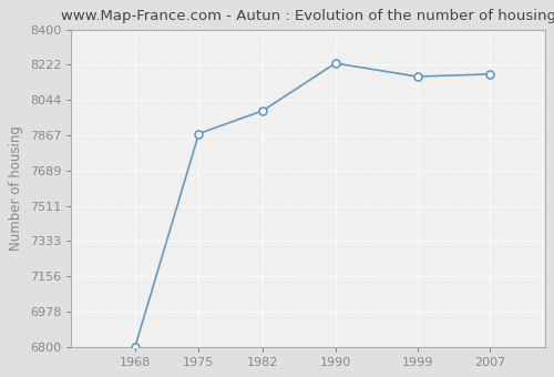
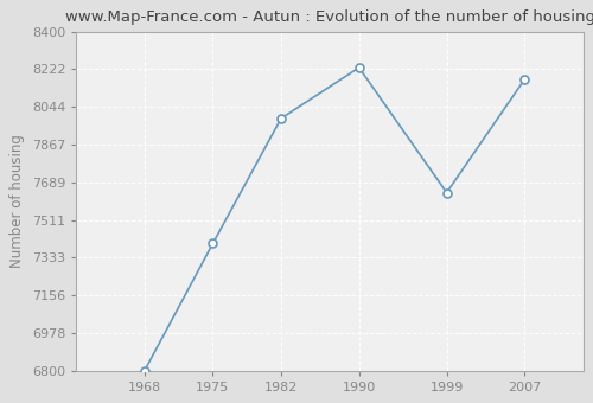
1975: 7880 -> 7400
1999: 8160 -> 7640
